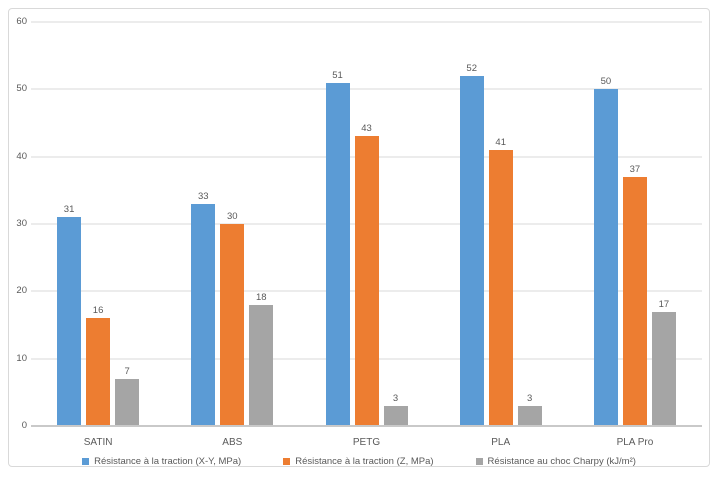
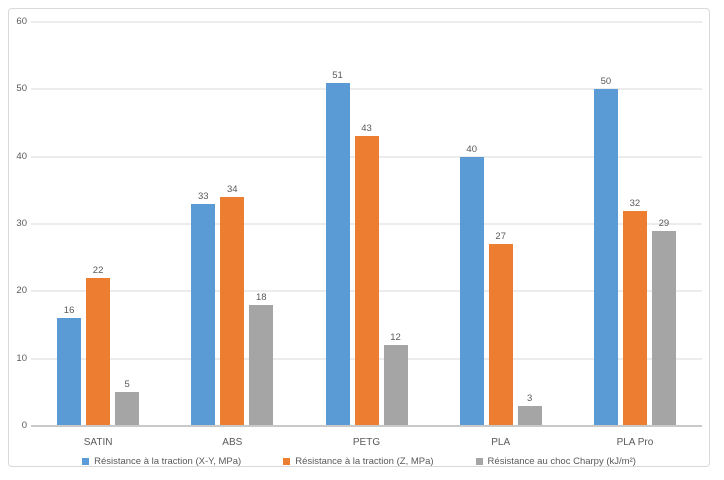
Résistance à la traction (X-Y, MPa)/SATIN: 31 -> 16
Résistance à la traction (Z, MPa)/SATIN: 16 -> 22
Résistance au choc Charpy (kJ/m²)/SATIN: 7 -> 5
Résistance à la traction (Z, MPa)/ABS: 30 -> 34
Résistance au choc Charpy (kJ/m²)/PETG: 3 -> 12
Résistance à la traction (X-Y, MPa)/PLA: 52 -> 40
Résistance à la traction (Z, MPa)/PLA: 41 -> 27
Résistance à la traction (Z, MPa)/PLA Pro: 37 -> 32
Résistance au choc Charpy (kJ/m²)/PLA Pro: 17 -> 29
